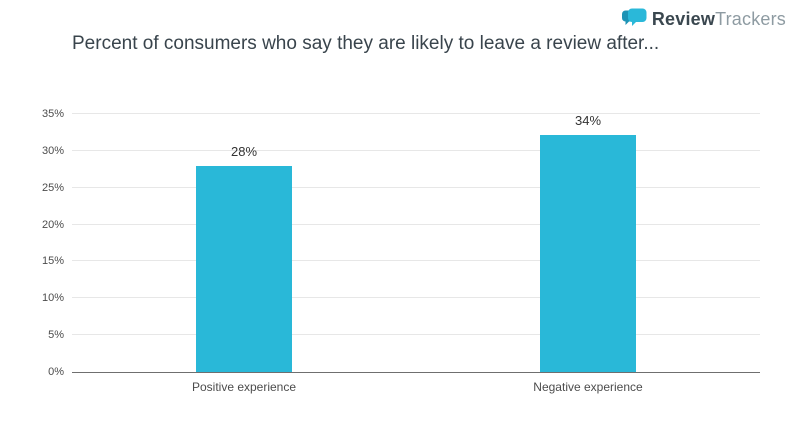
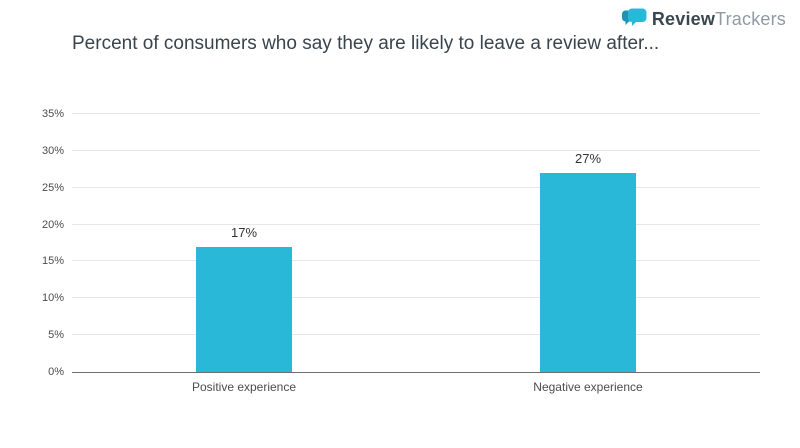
Positive experience: 28% -> 17%
Negative experience: 34% -> 27%
